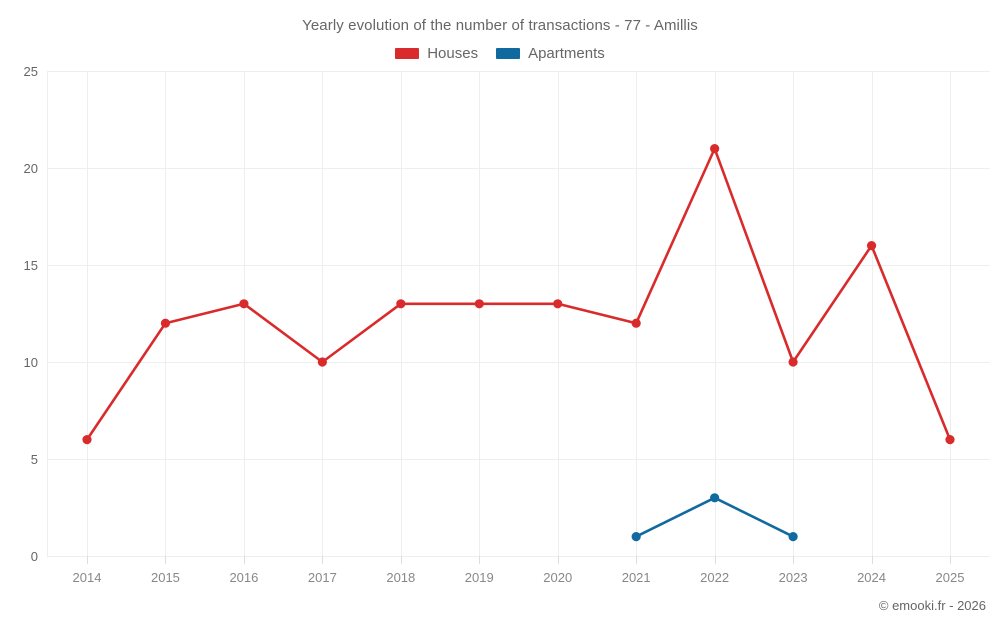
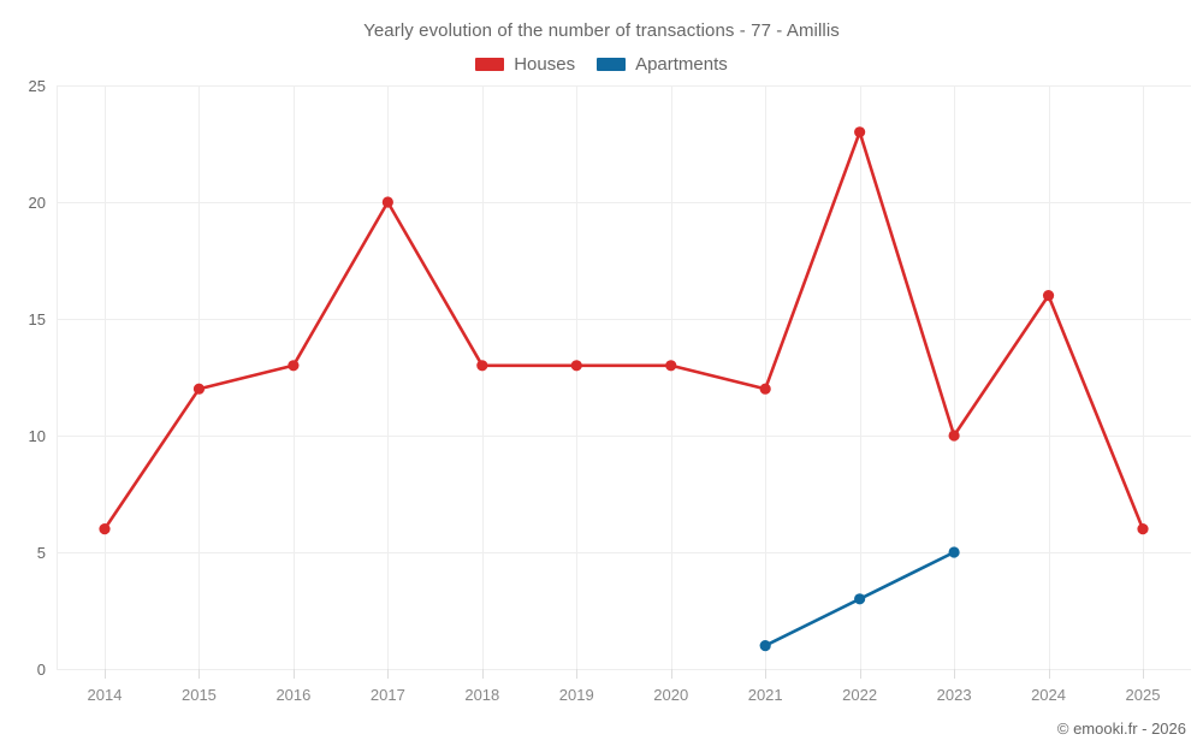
Houses/2017: 10 -> 20
Houses/2022: 21 -> 23
Apartments/2023: 1 -> 5
